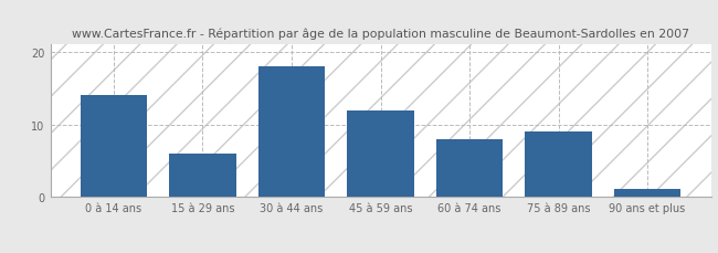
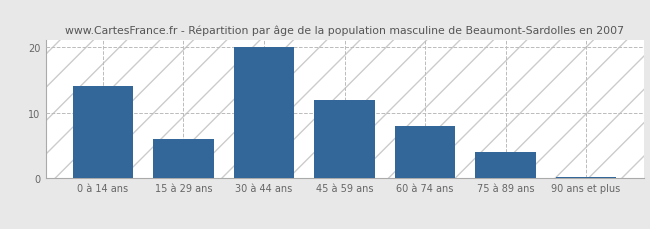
30 à 44 ans: 18.0 -> 20.0
75 à 89 ans: 9.0 -> 4.0
90 ans et plus: 1.2 -> 0.2
